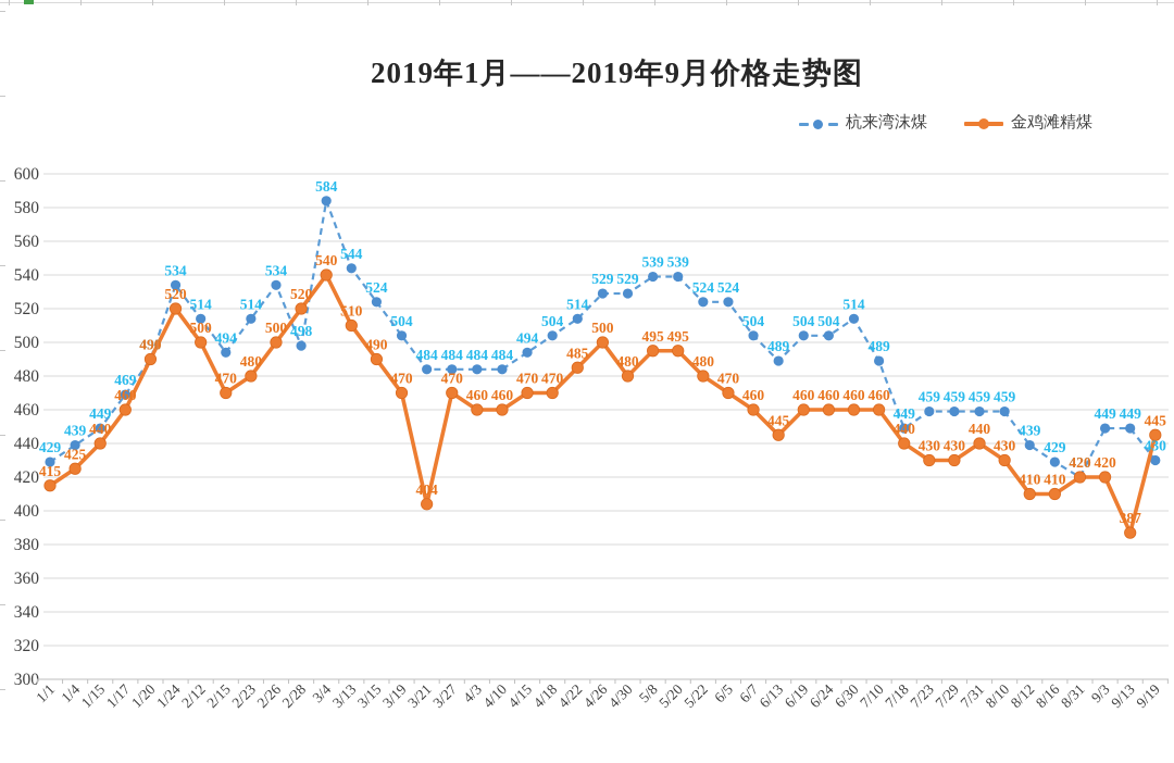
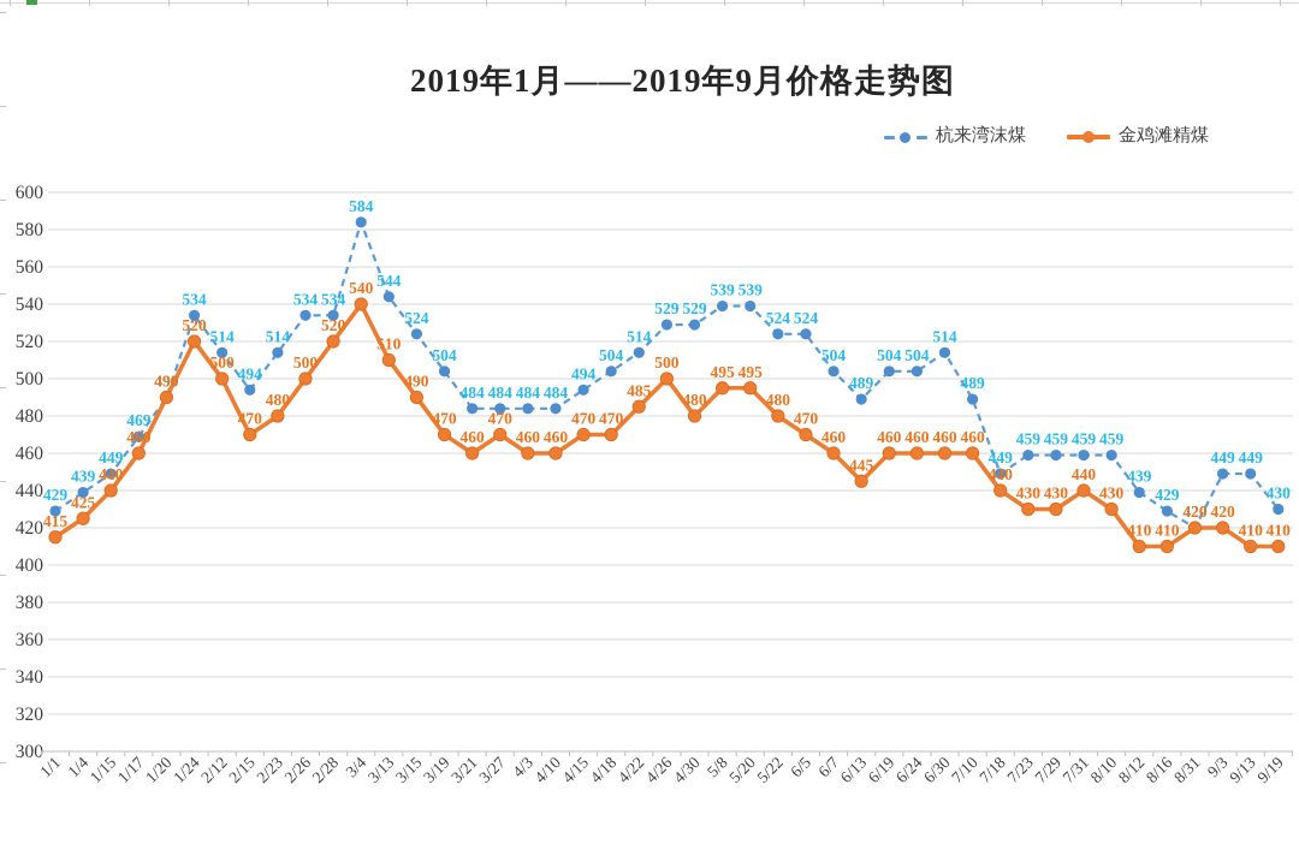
杭来湾沫煤/2/28: 498 -> 534
金鸡滩精煤/3/21: 404 -> 460
金鸡滩精煤/9/13: 387 -> 410
金鸡滩精煤/9/19: 445 -> 410
